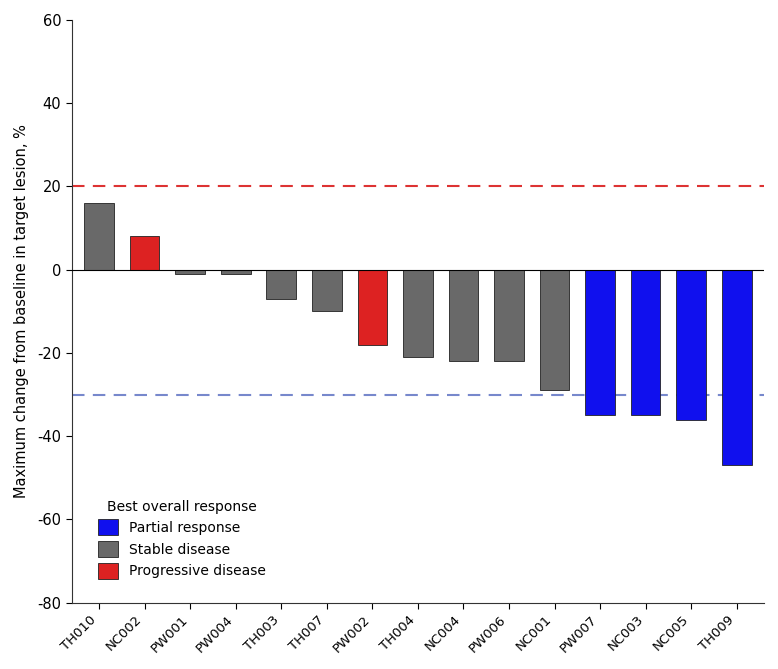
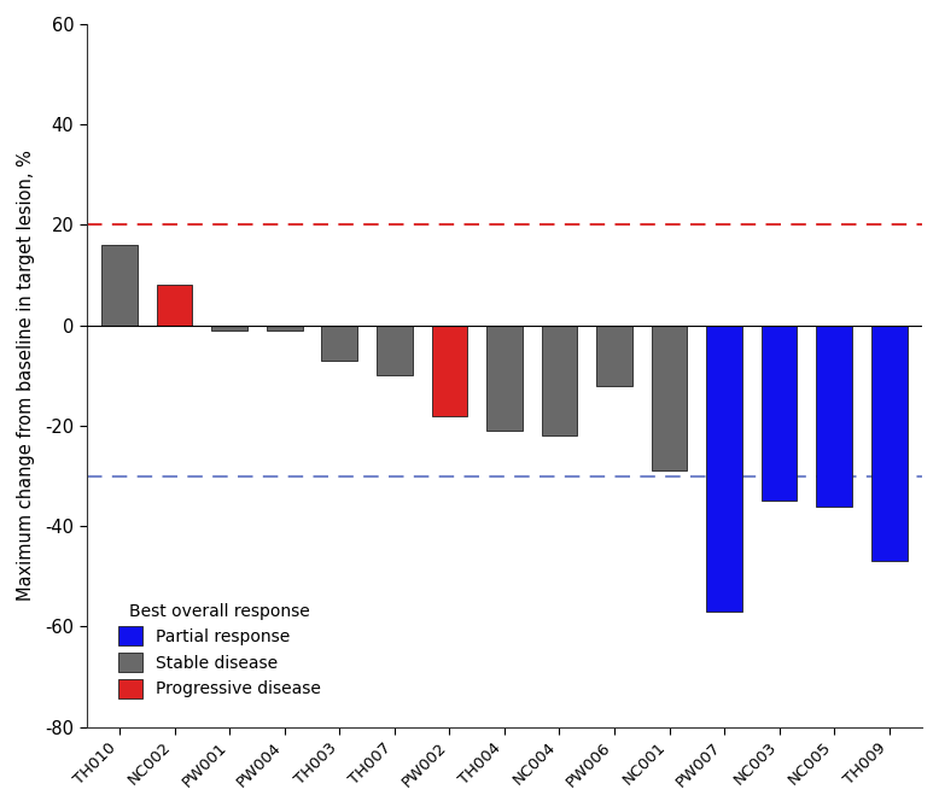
PW006: -22 -> -12
PW007: -35 -> -57
